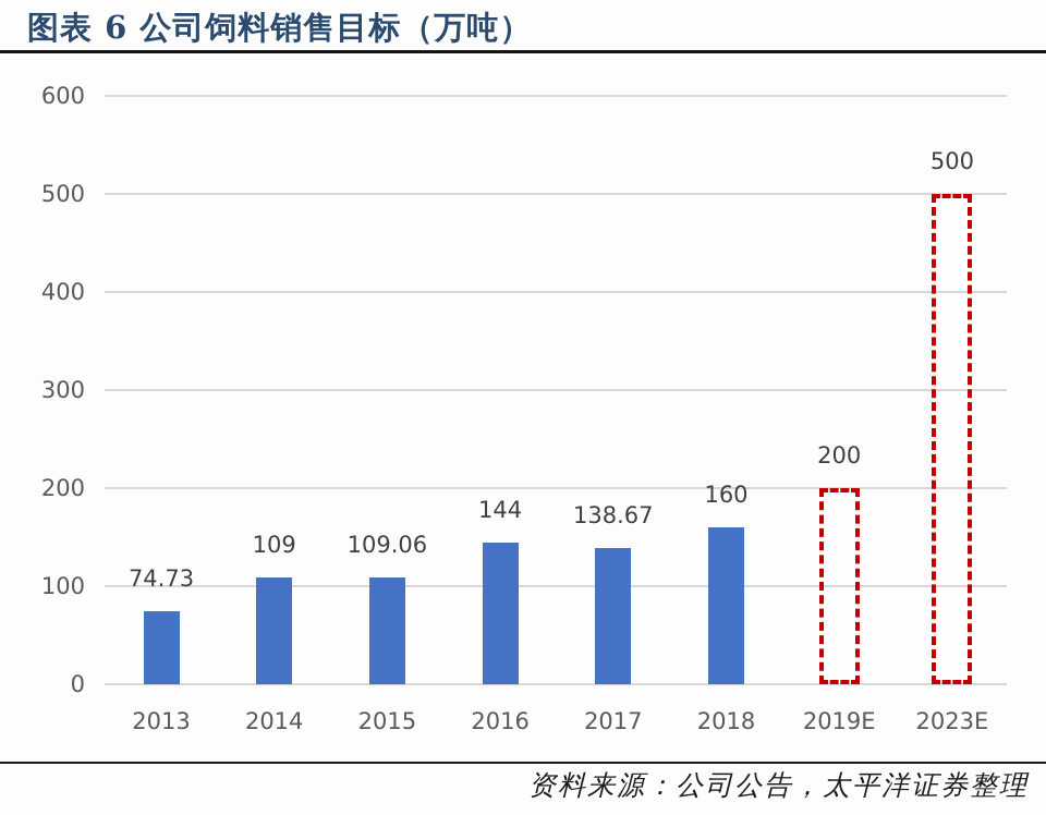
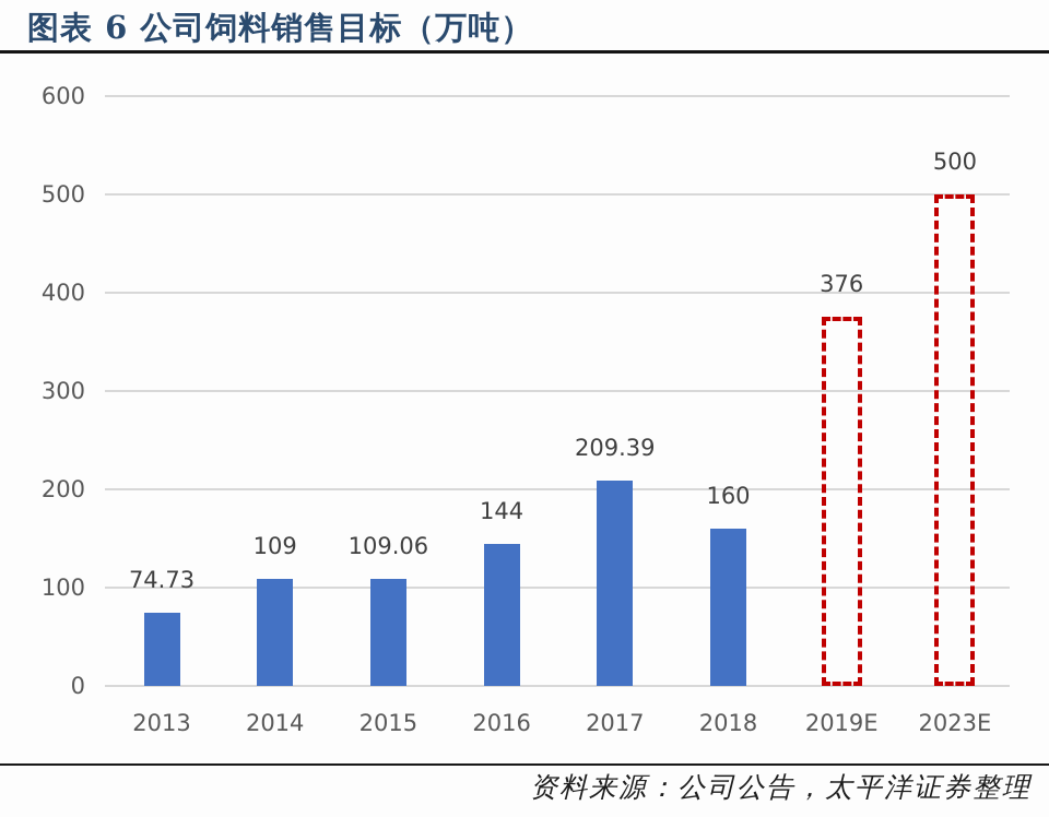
2017: 138.67 -> 209.39
2019E: 200 -> 376
